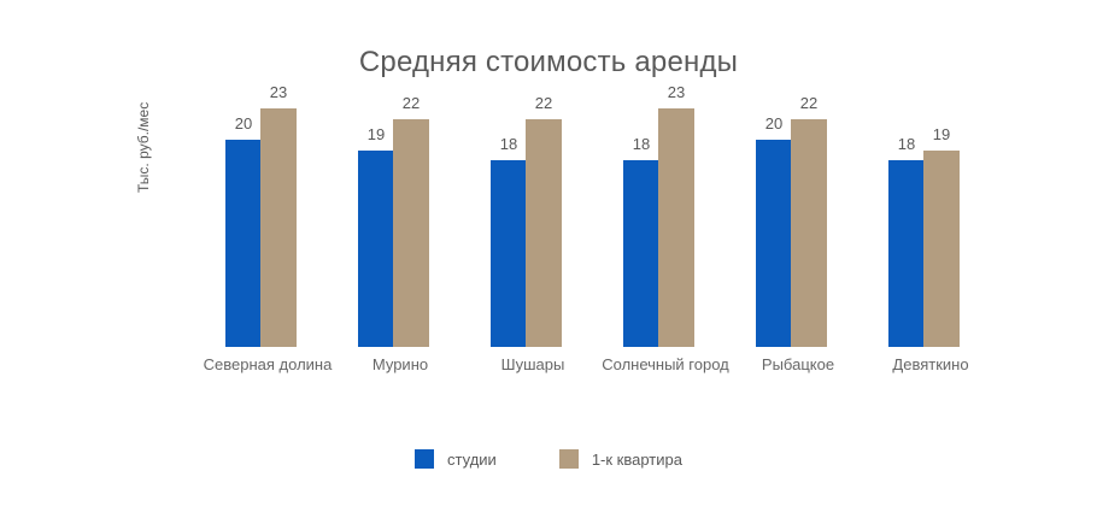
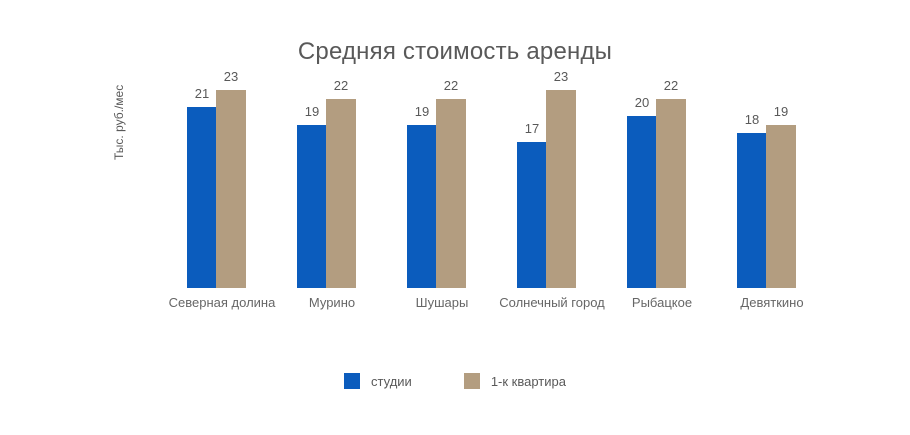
студии/Северная долина: 20 -> 21
студии/Шушары: 18 -> 19
студии/Солнечный город: 18 -> 17
